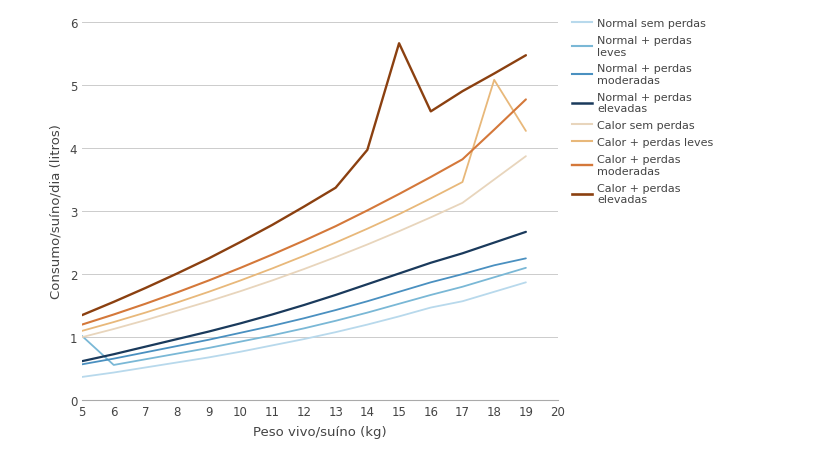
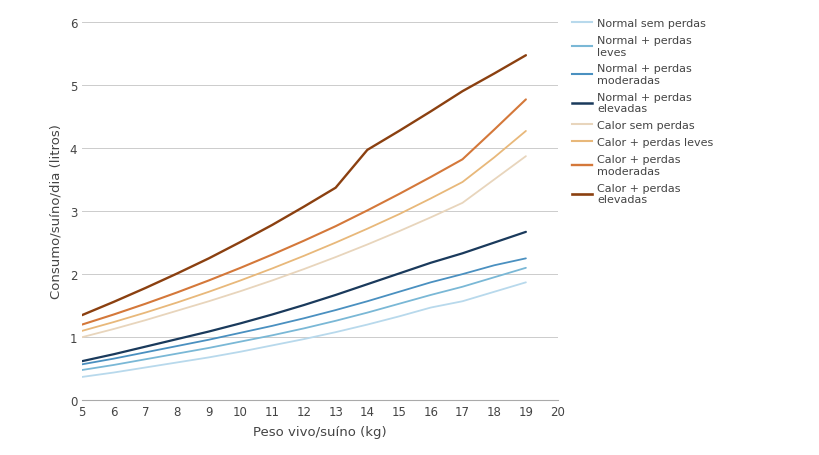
Normal + perdas leves/5: 1.02 -> 0.48
Calor + perdas elevadas/15: 5.66 -> 4.27
Calor + perdas leves/18: 5.08 -> 3.85
